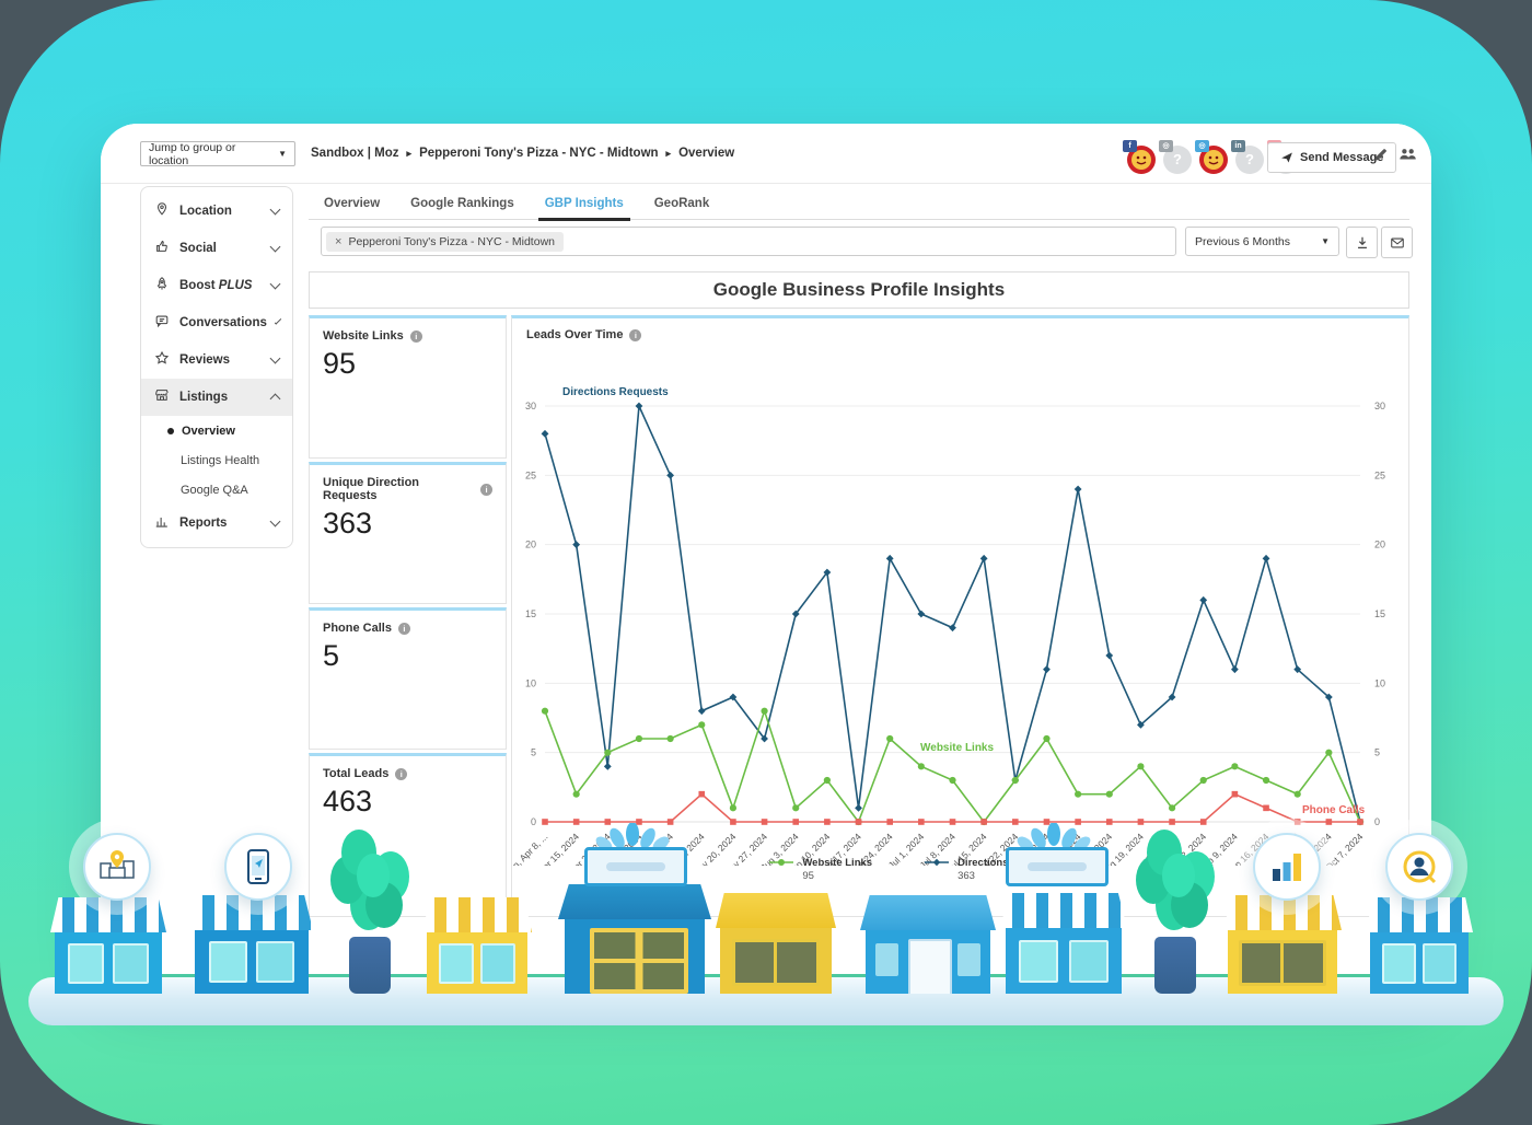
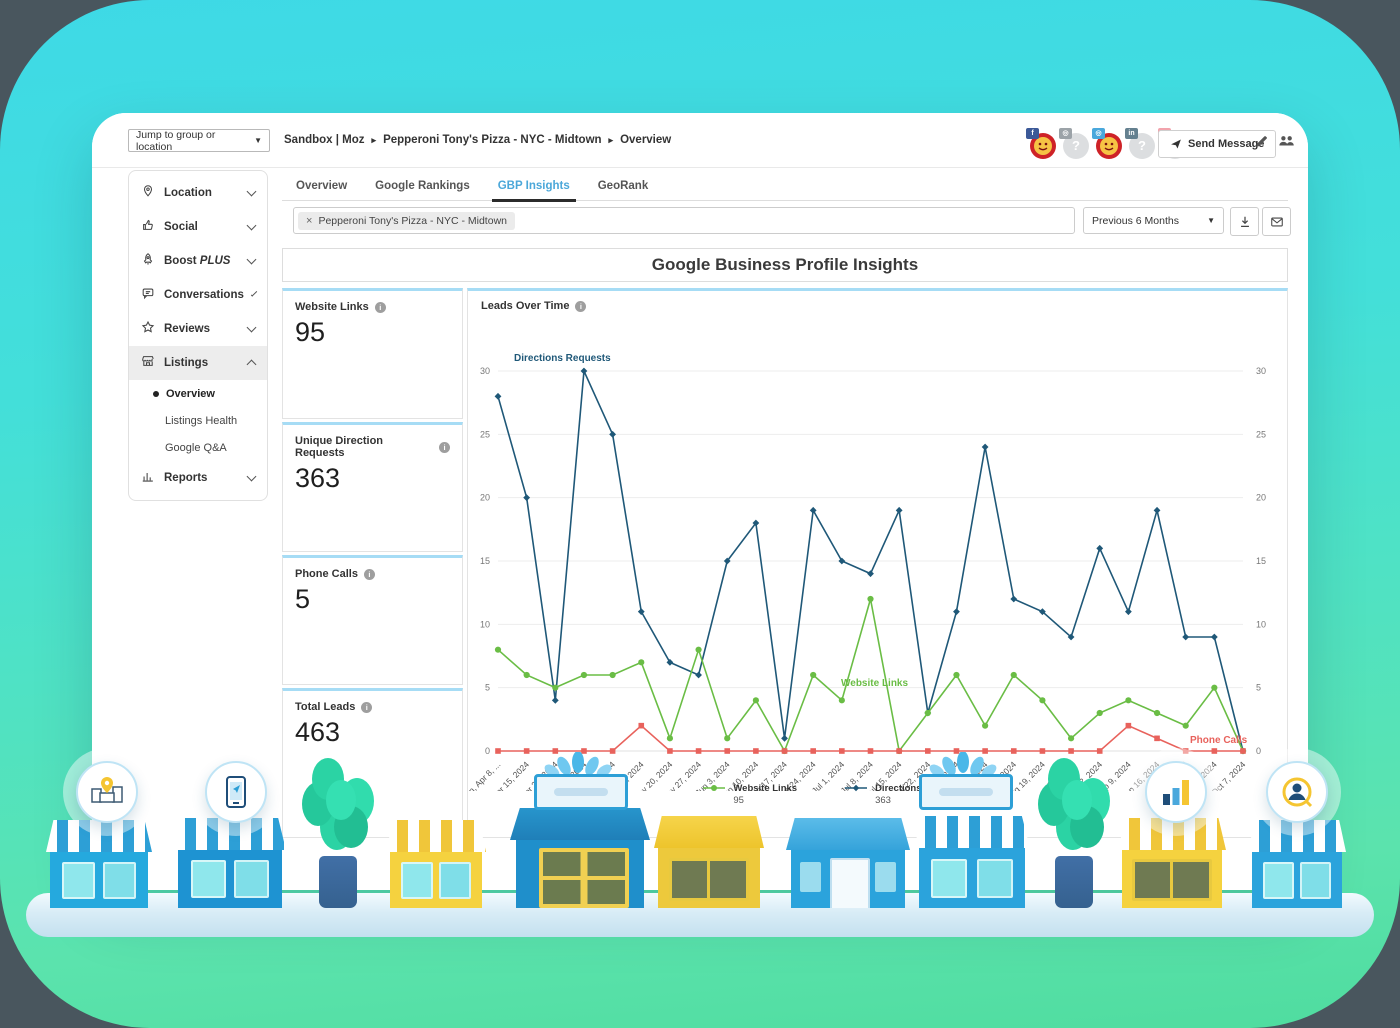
Website Links/Mon, Apr 15, 2024: 2 -> 6
Directions Requests/Mon, May 13, 2024: 8 -> 11
Directions Requests/Mon, May 20, 2024: 9 -> 7
Website Links/Mon, Jun 10, 2024: 3 -> 4
Website Links/Mon, Jul 8, 2024: 3 -> 12
Website Links/Mon, Aug 12, 2024: 2 -> 6
Directions Requests/Mon, Aug 19, 2024: 7 -> 11
Directions Requests/Mon, Sep 23, 2024: 11 -> 9
